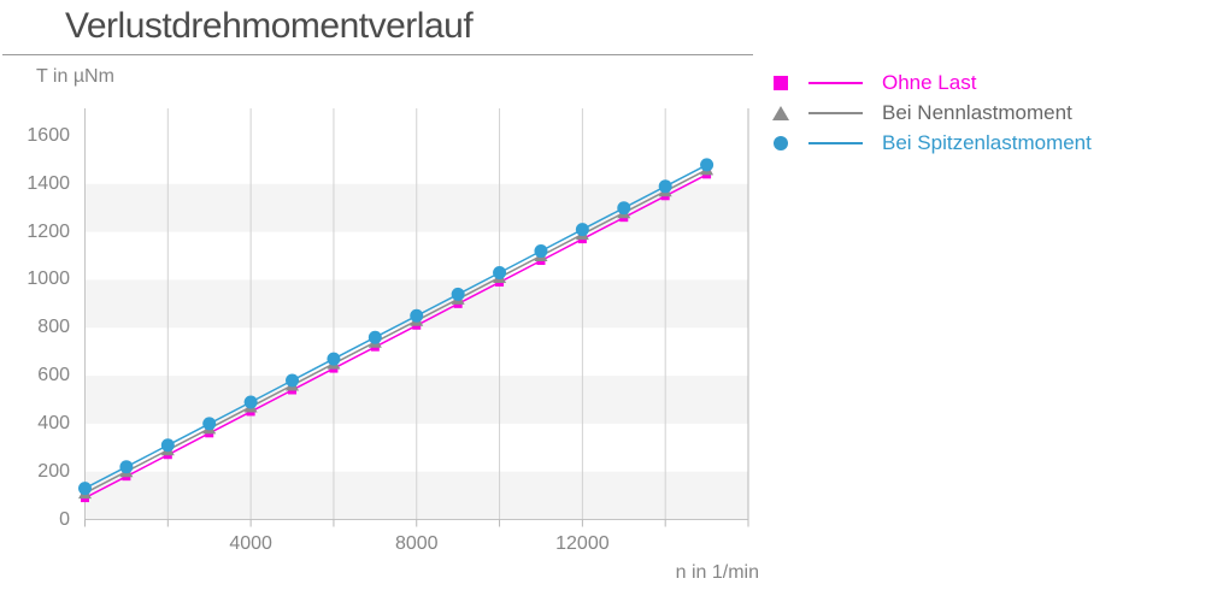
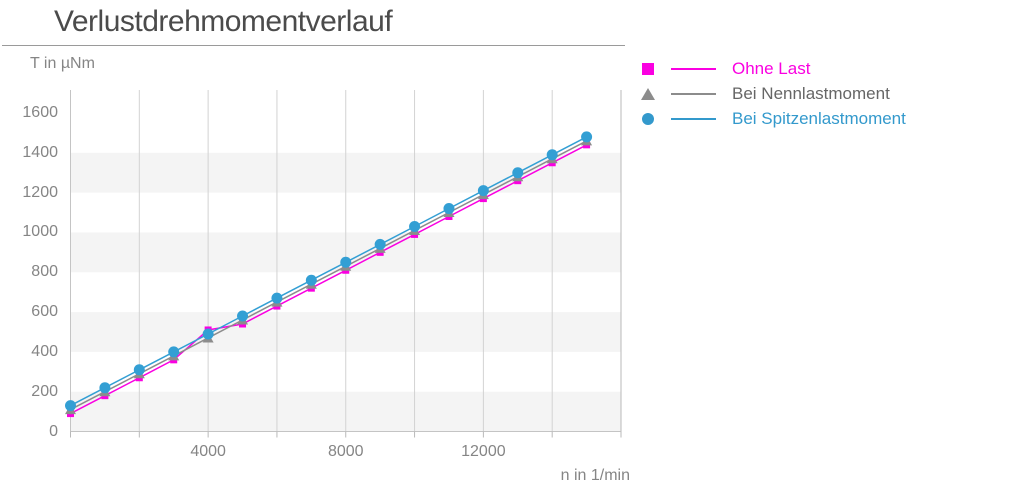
Ohne Last/4000: 450 -> 510
